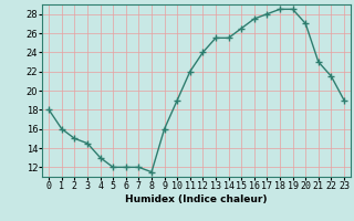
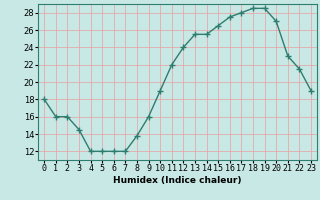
2: 15.0 -> 16.0
4: 13.0 -> 12.0
8: 11.5 -> 13.8
